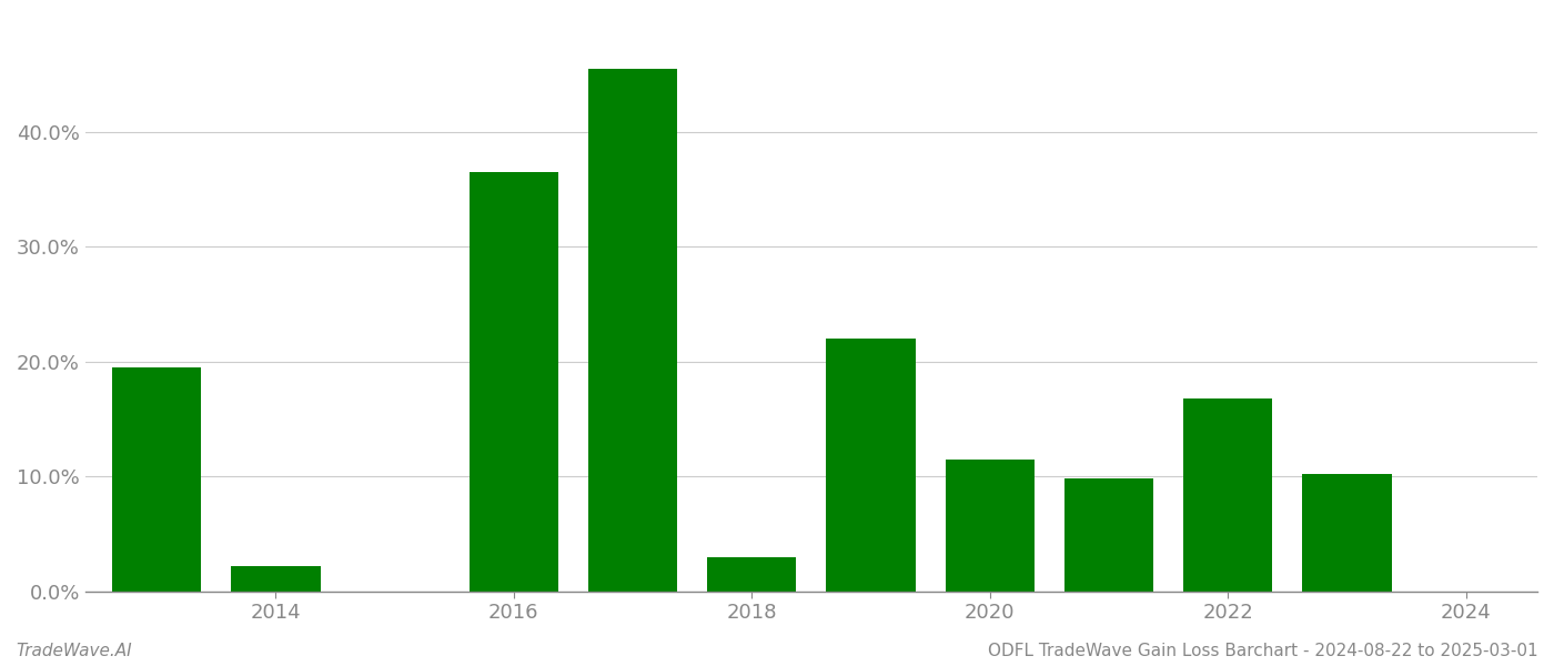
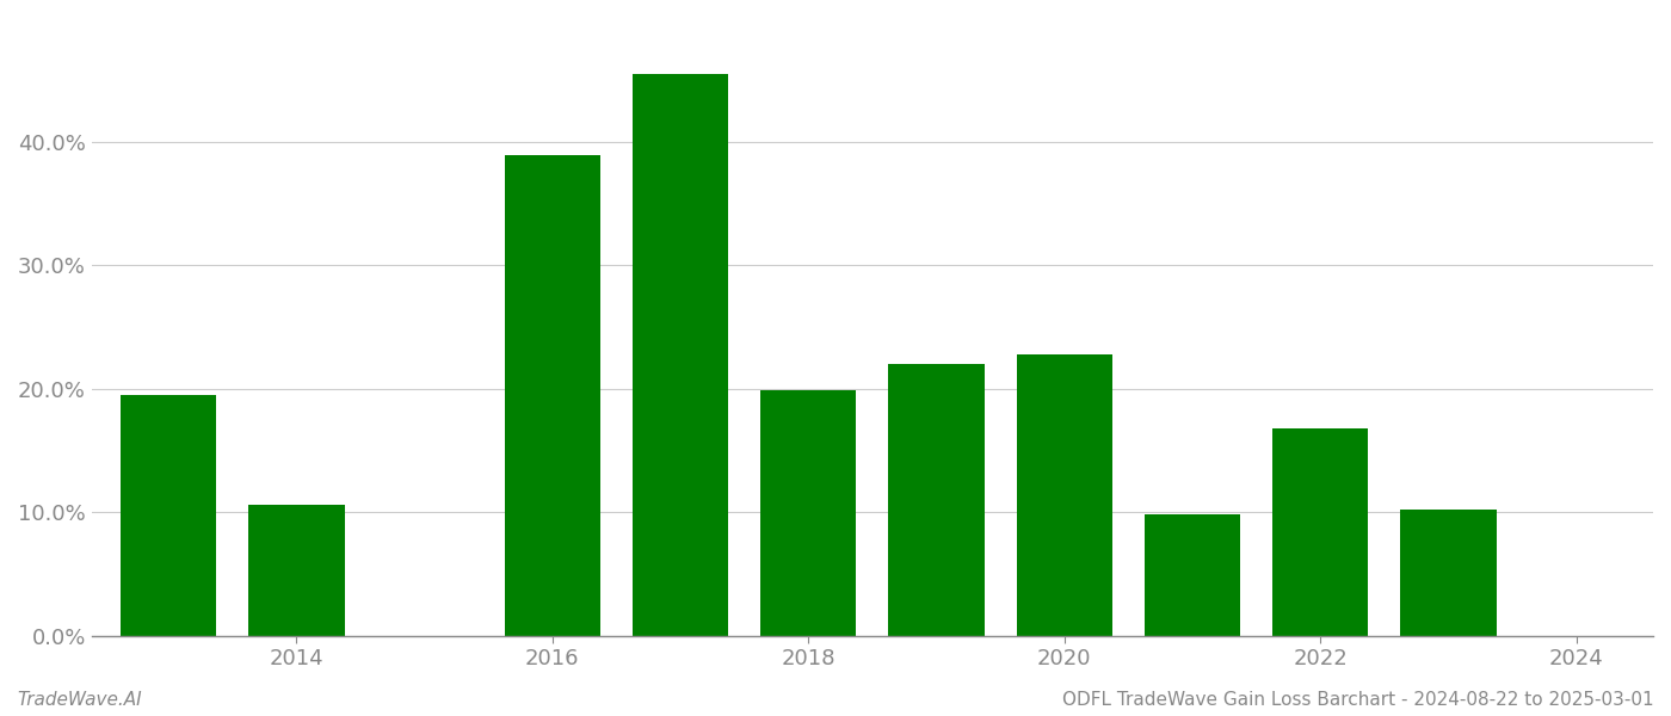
2014: 2.2% -> 10.6%
2016: 36.5% -> 38.9%
2018: 3.0% -> 19.9%
2020: 11.5% -> 22.8%
